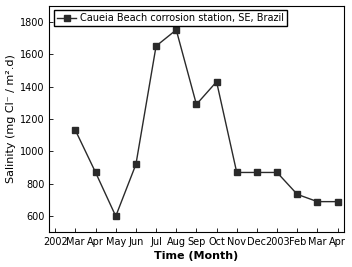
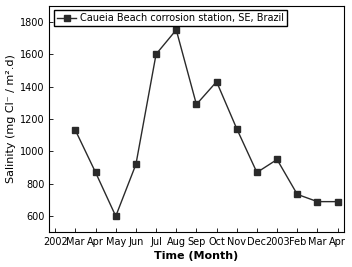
Jul: 1650 -> 1600
Nov: 870 -> 1140
2003: 870 -> 950
